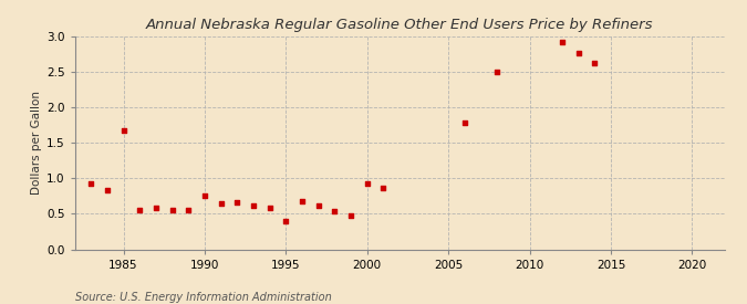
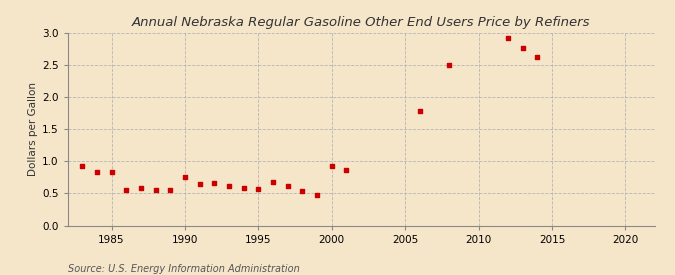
1985: 1.68 -> 0.84
1995: 0.40 -> 0.57
